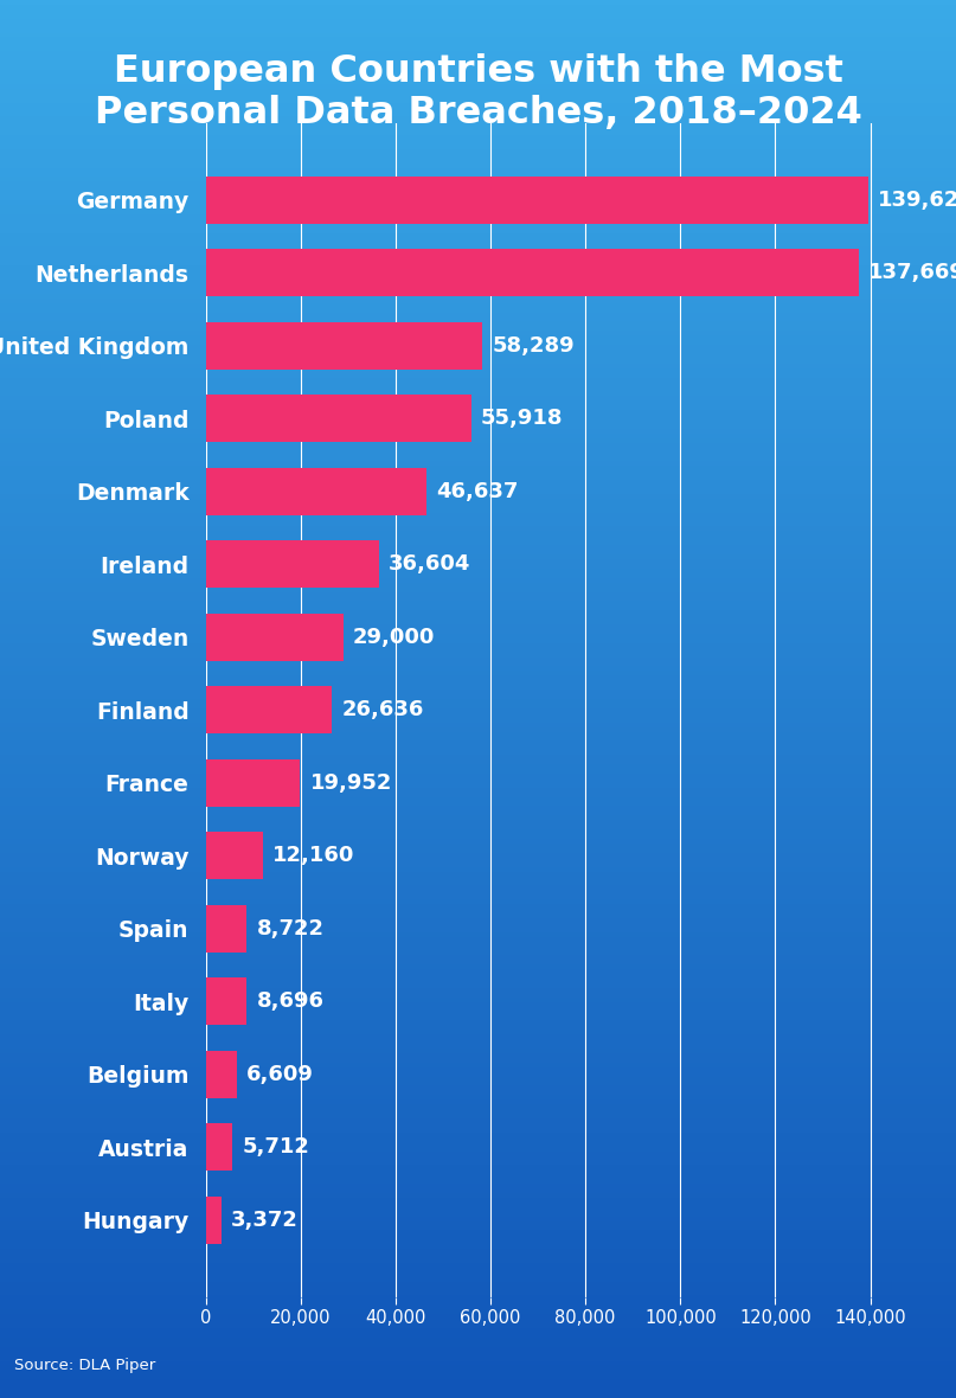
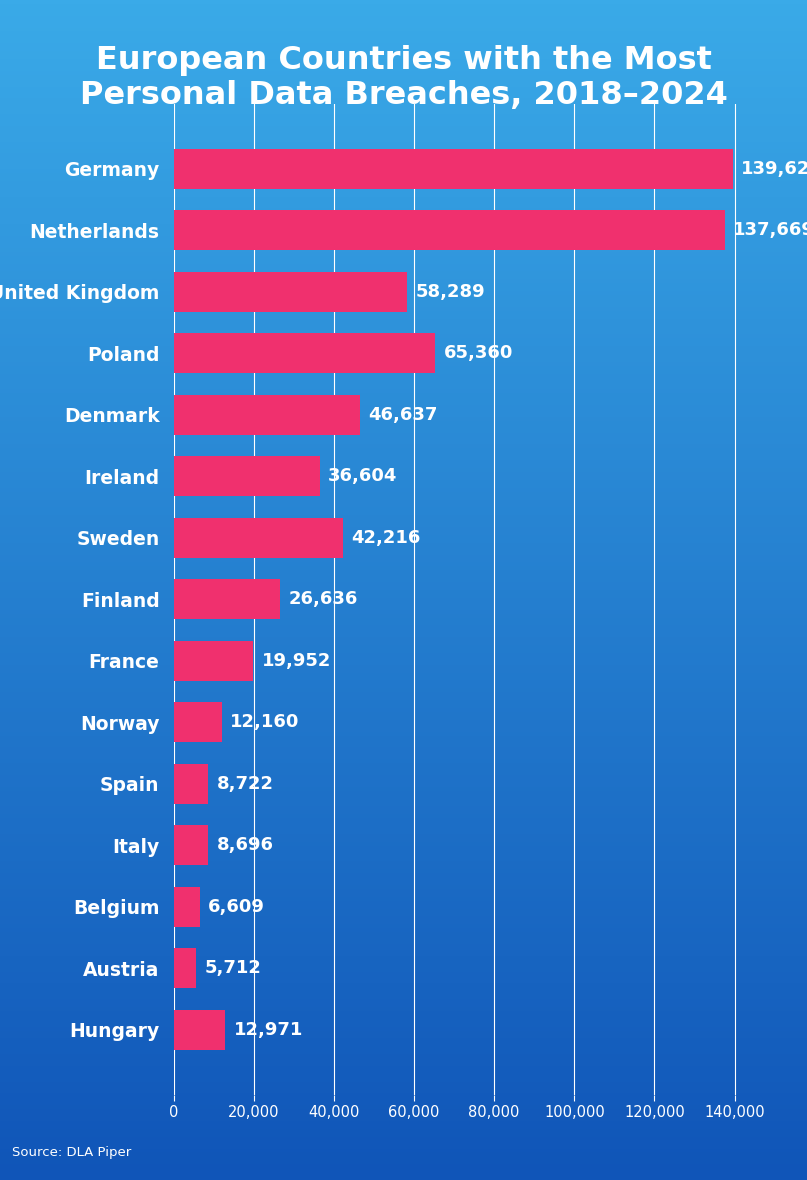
Poland: 55,918 -> 65,360
Sweden: 29,000 -> 42,216
Hungary: 3,372 -> 12,971
